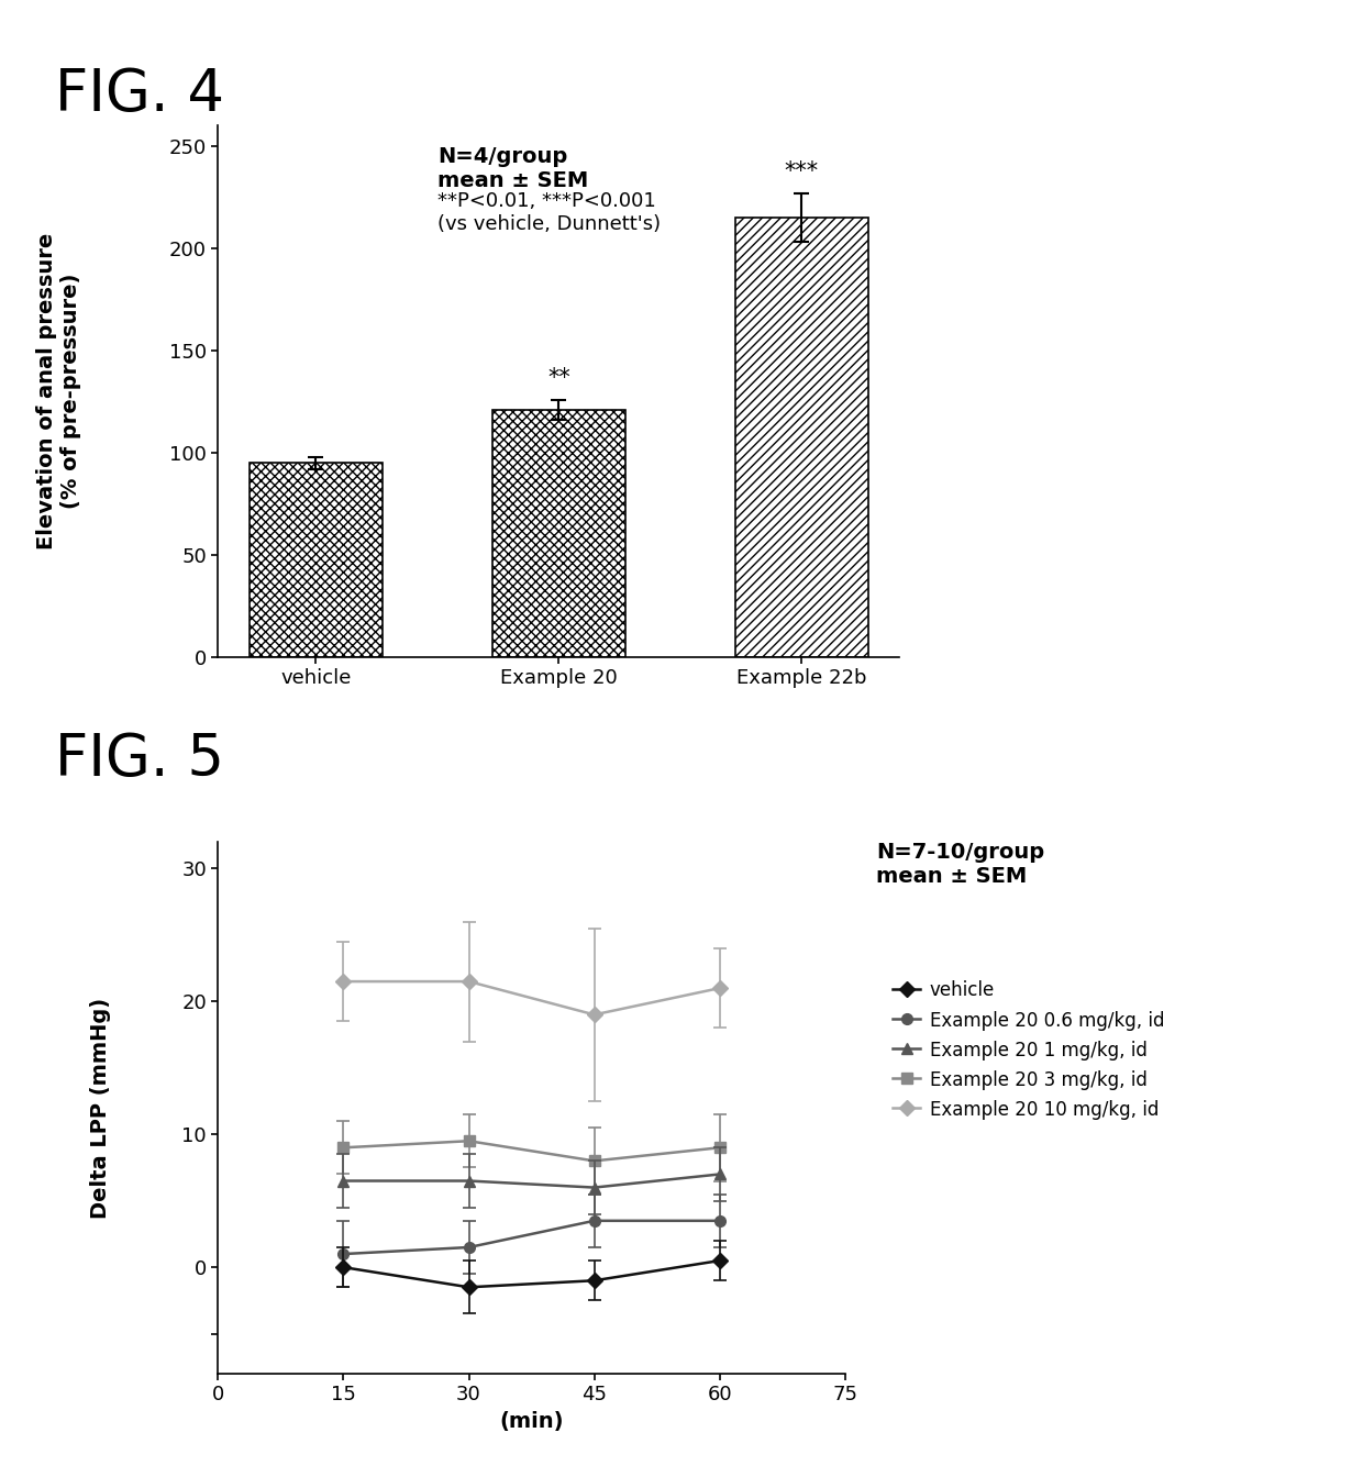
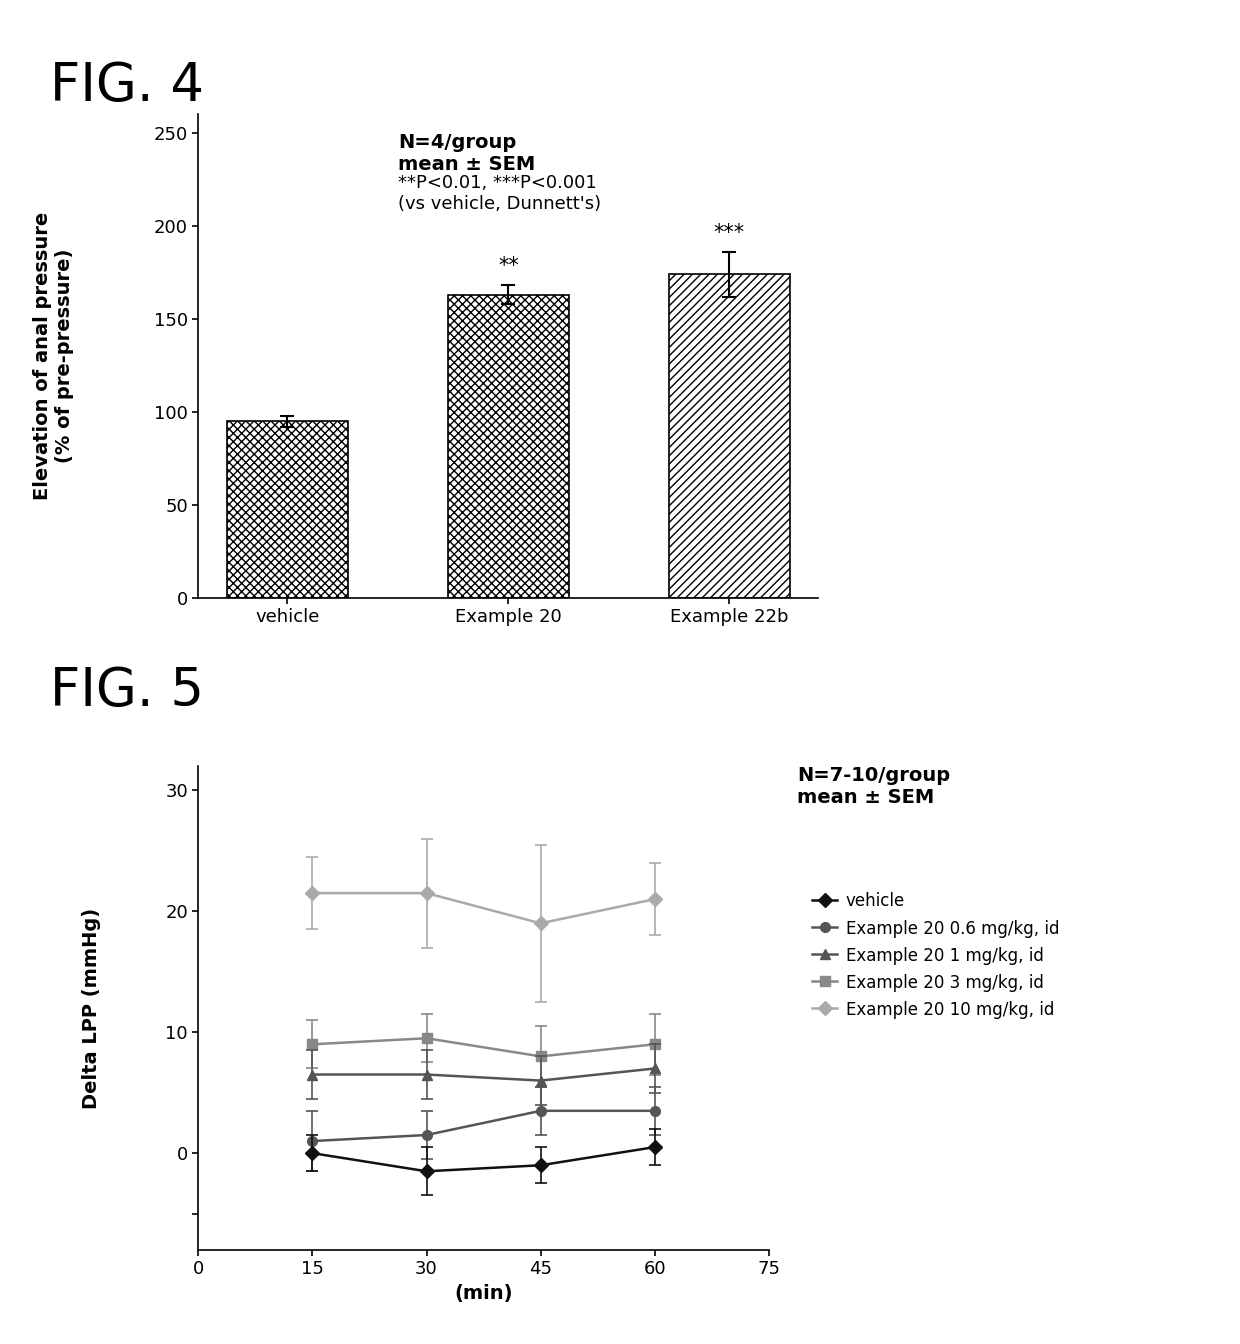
Example 20: 121 -> 163
Example 22b: 215 -> 174
